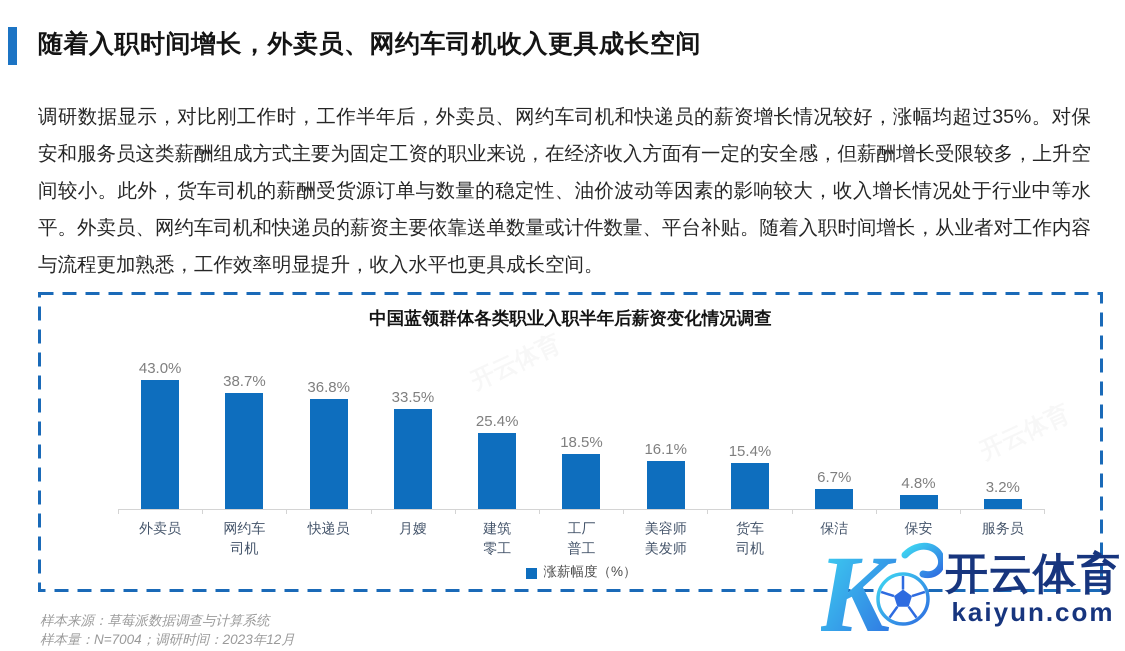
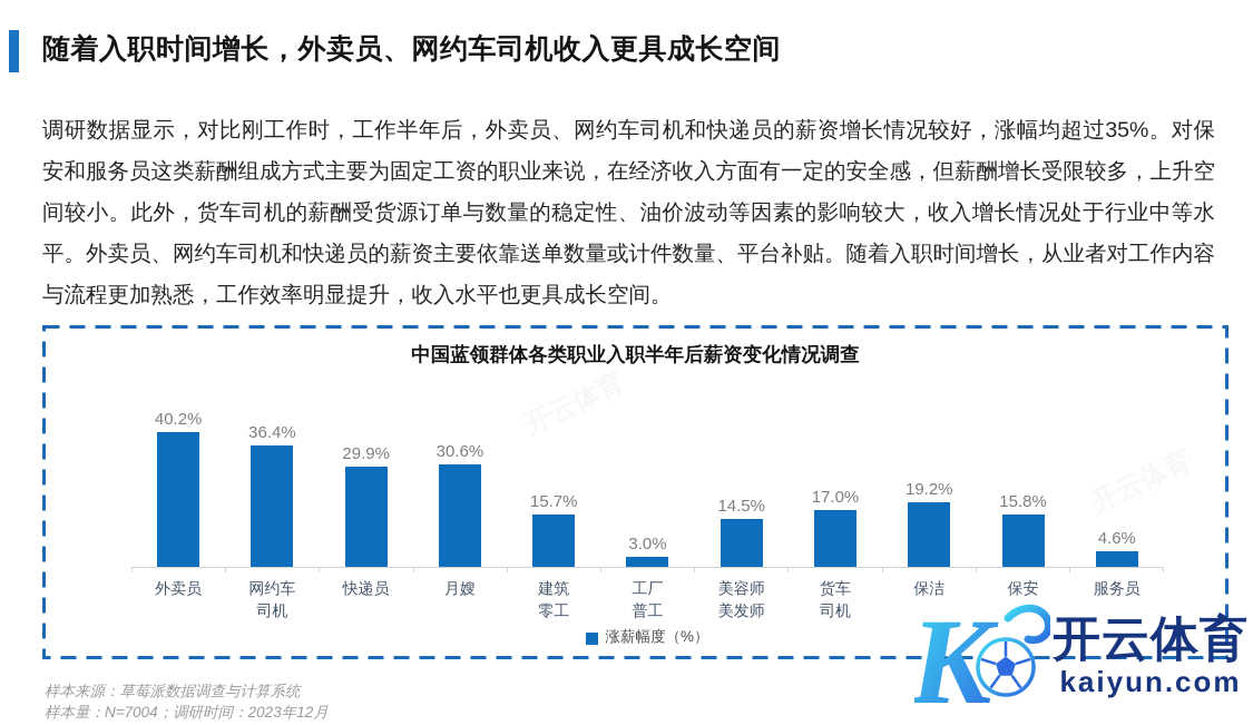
外卖员: 43.0% -> 40.2%
网约车 司机: 38.7% -> 36.4%
快递员: 36.8% -> 29.9%
月嫂: 33.5% -> 30.6%
建筑 零工: 25.4% -> 15.7%
工厂 普工: 18.5% -> 3.0%
美容师 美发师: 16.1% -> 14.5%
货车 司机: 15.4% -> 17.0%
保洁: 6.7% -> 19.2%
保安: 4.8% -> 15.8%
服务员: 3.2% -> 4.6%
